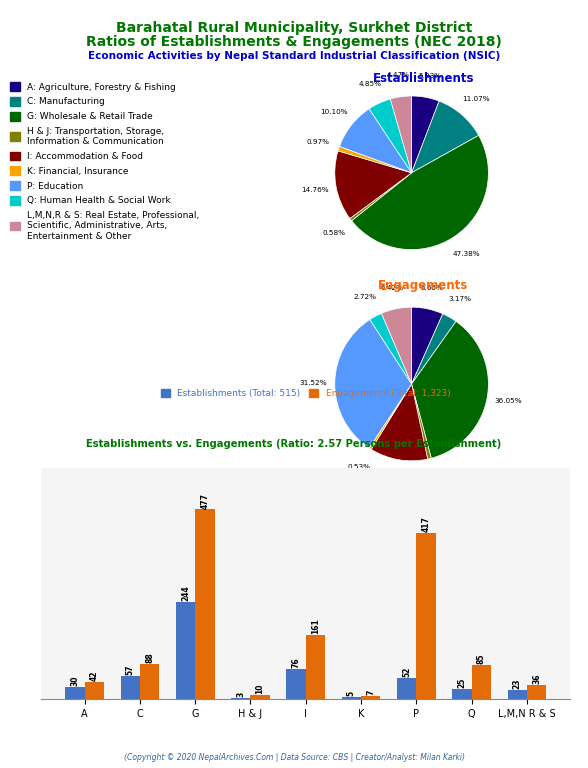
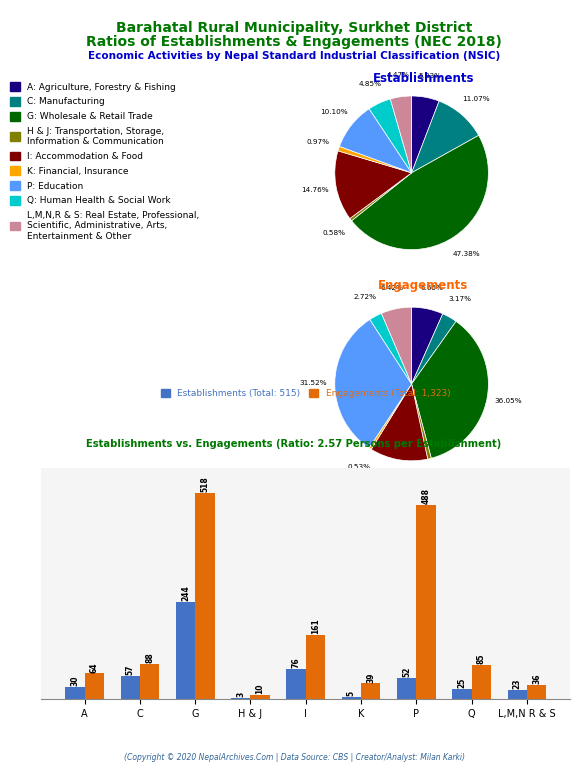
Engagements (Total: 1,323)/A: 42 -> 64
Engagements (Total: 1,323)/G: 477 -> 518
Engagements (Total: 1,323)/K: 7 -> 39
Engagements (Total: 1,323)/P: 417 -> 488
